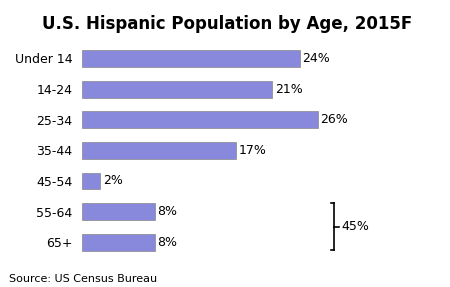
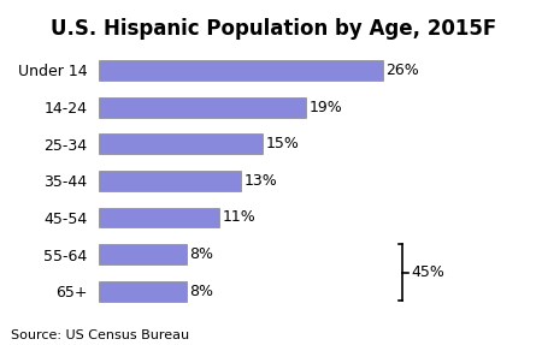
Under 14: 24% -> 26%
14-24: 21% -> 19%
25-34: 26% -> 15%
35-44: 17% -> 13%
45-54: 2% -> 11%
